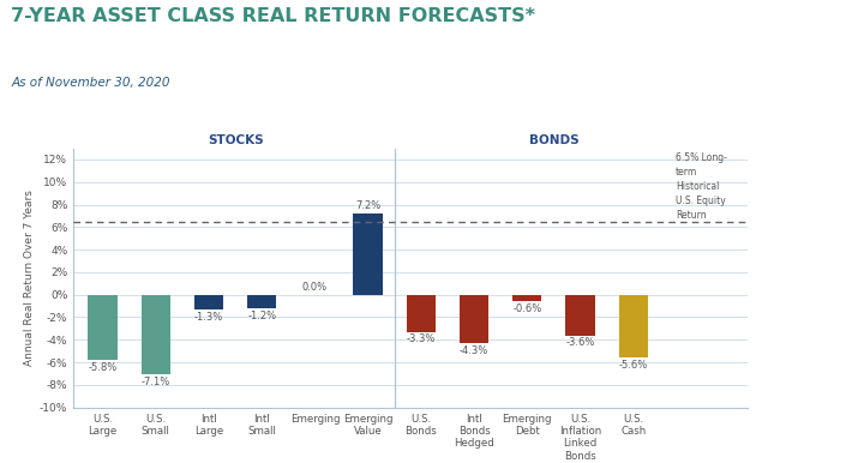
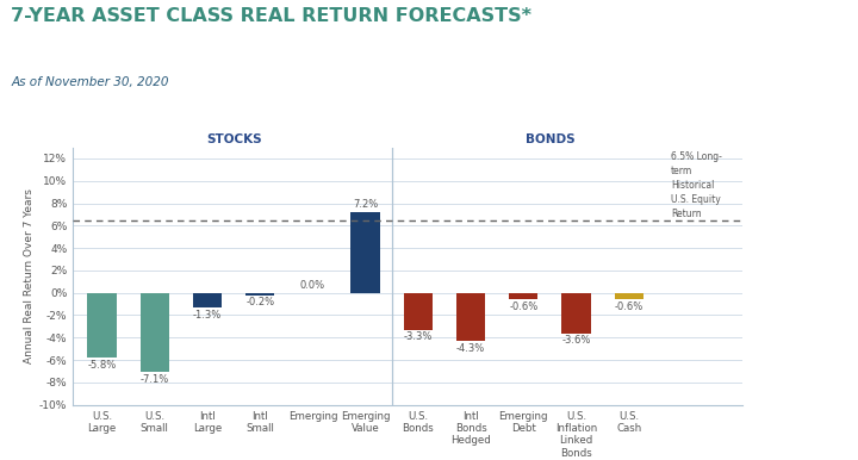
Intl Small: -1.2% -> -0.2%
U.S. Cash: -5.6% -> -0.6%
